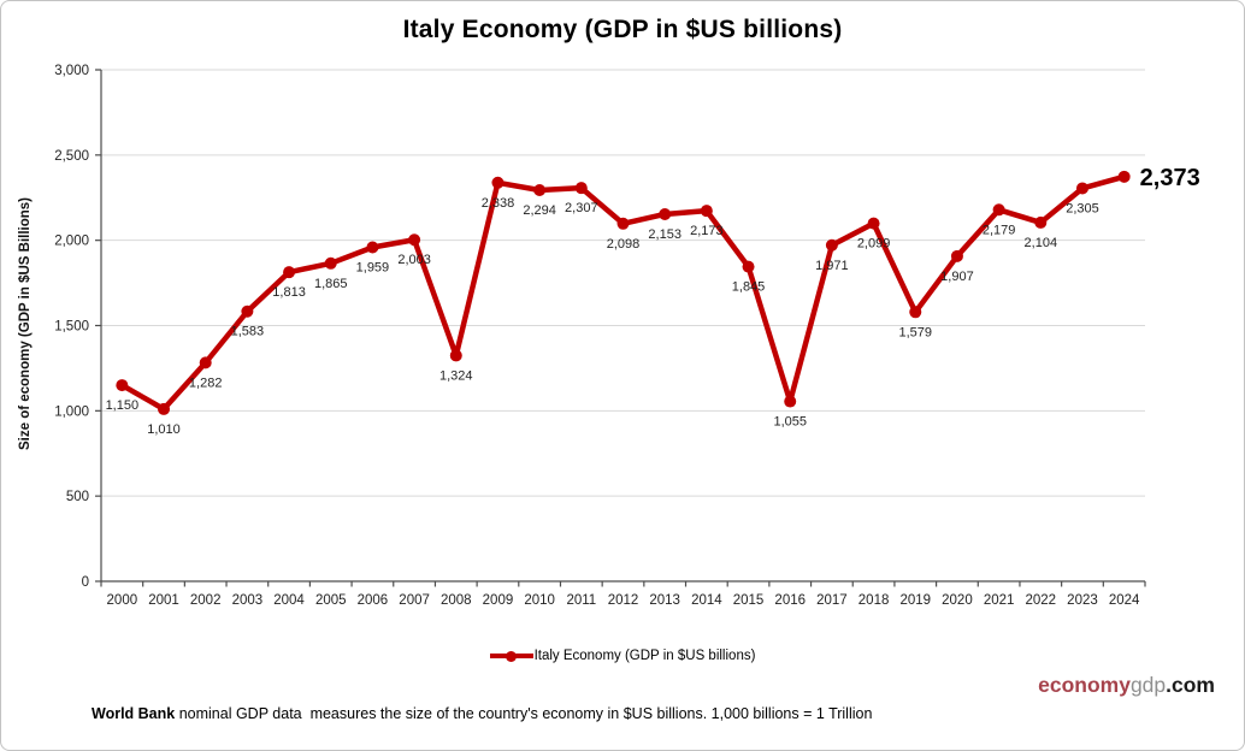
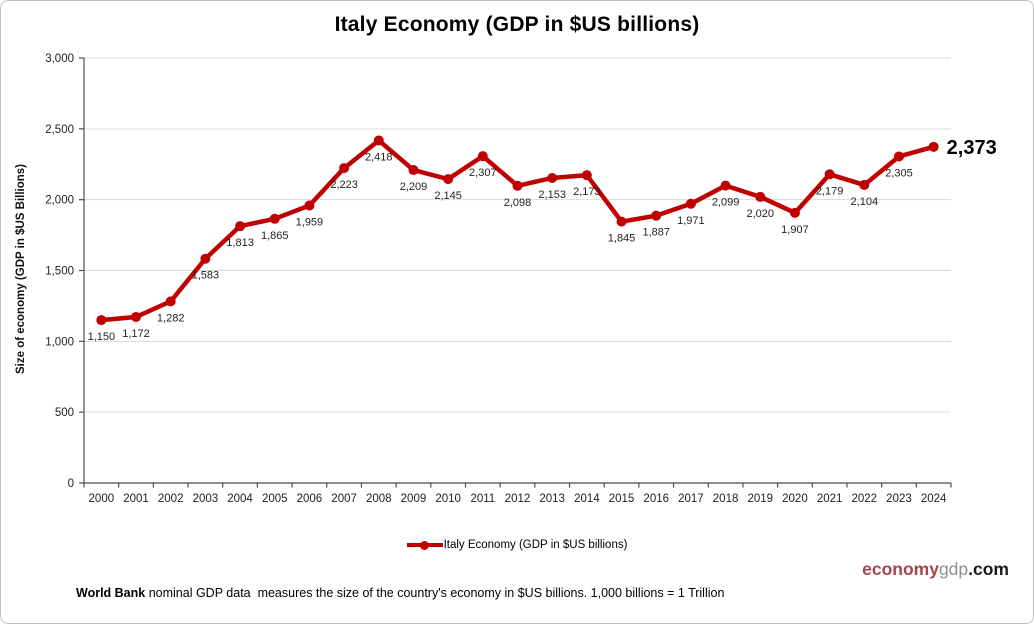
2001: 1,010 -> 1,172
2007: 2,003 -> 2,223
2008: 1,324 -> 2,418
2009: 2,338 -> 2,209
2010: 2,294 -> 2,145
2016: 1,055 -> 1,887
2019: 1,579 -> 2,020
